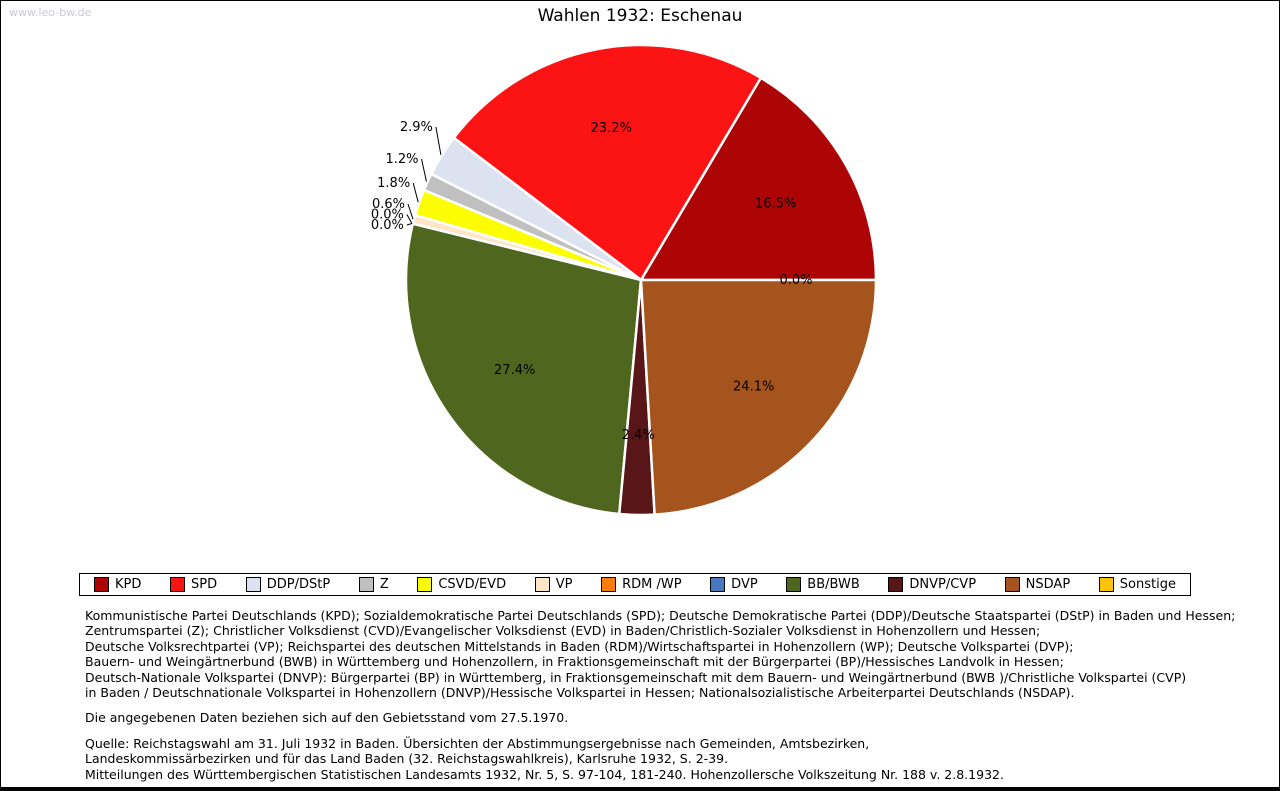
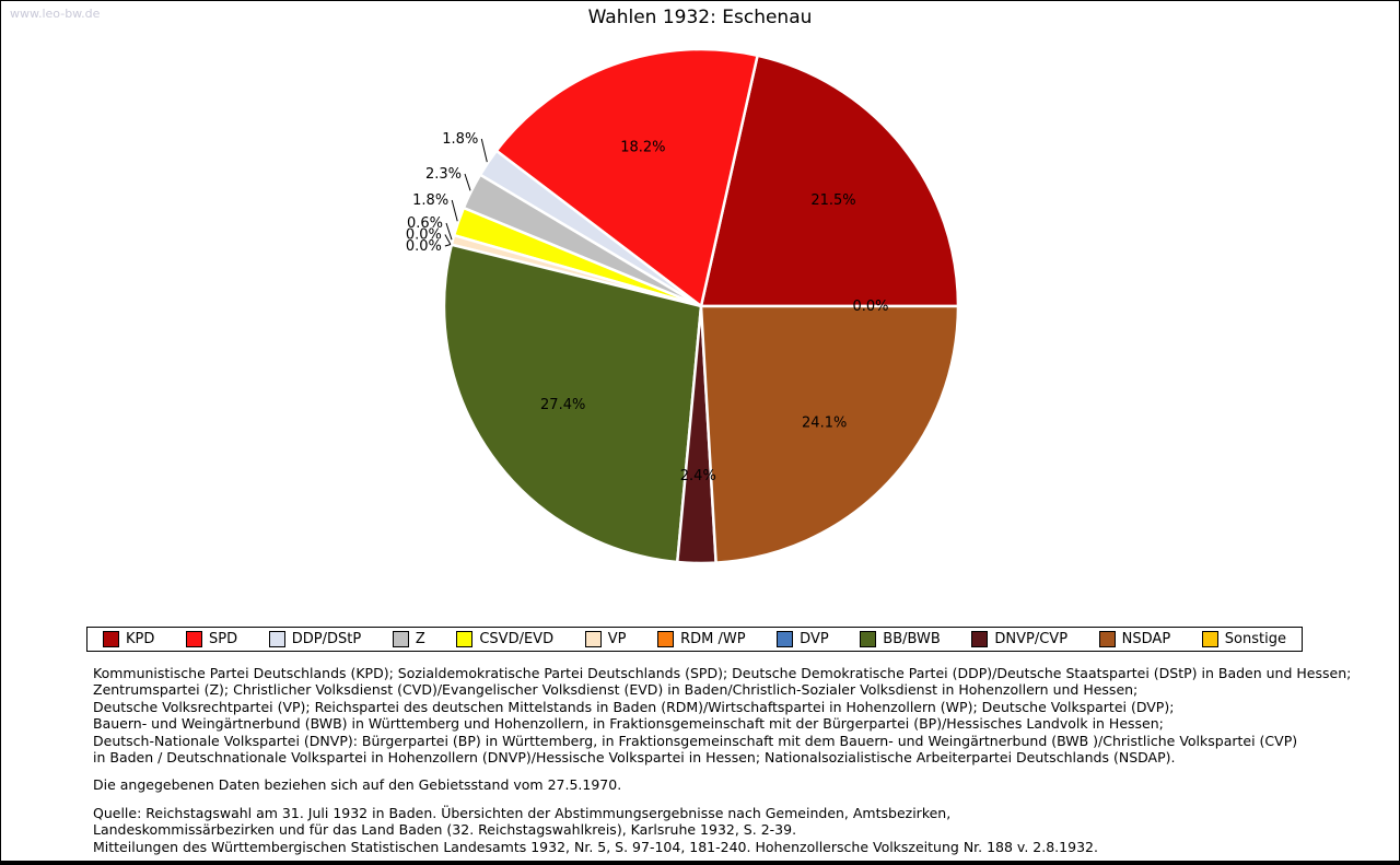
KPD: 16.5% -> 21.5%
SPD: 23.2% -> 18.2%
DDP/DStP: 2.9% -> 1.8%
Z: 1.2% -> 2.3%
